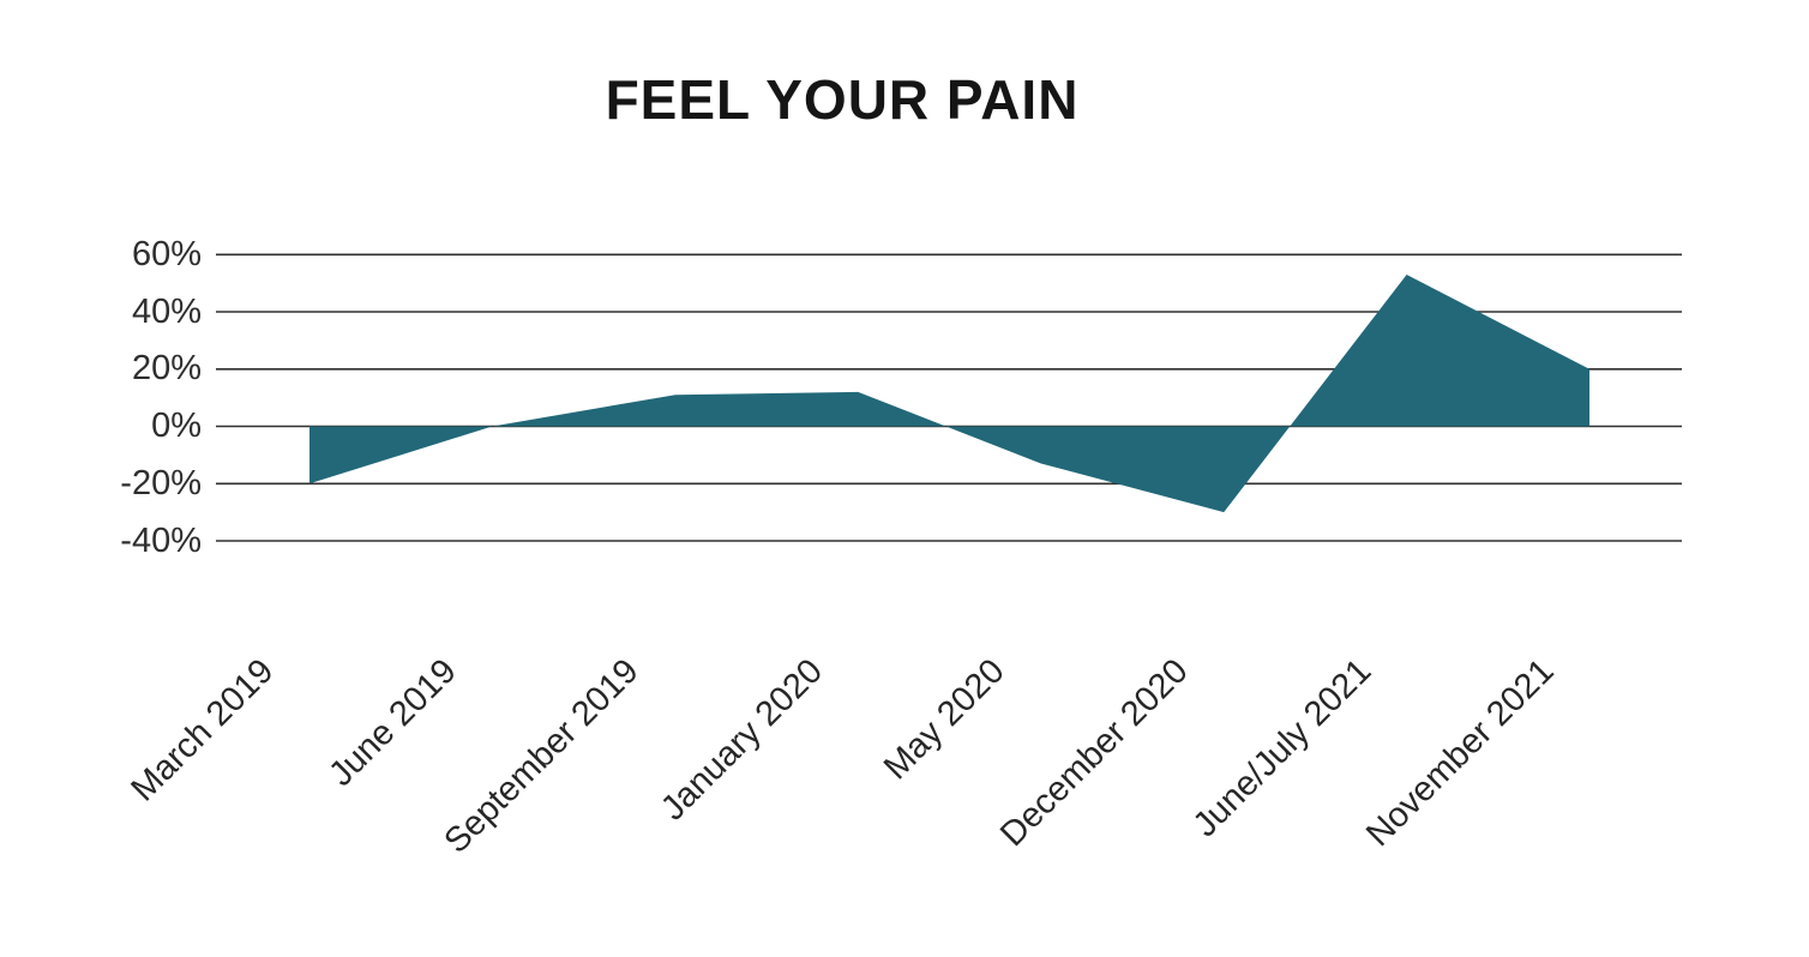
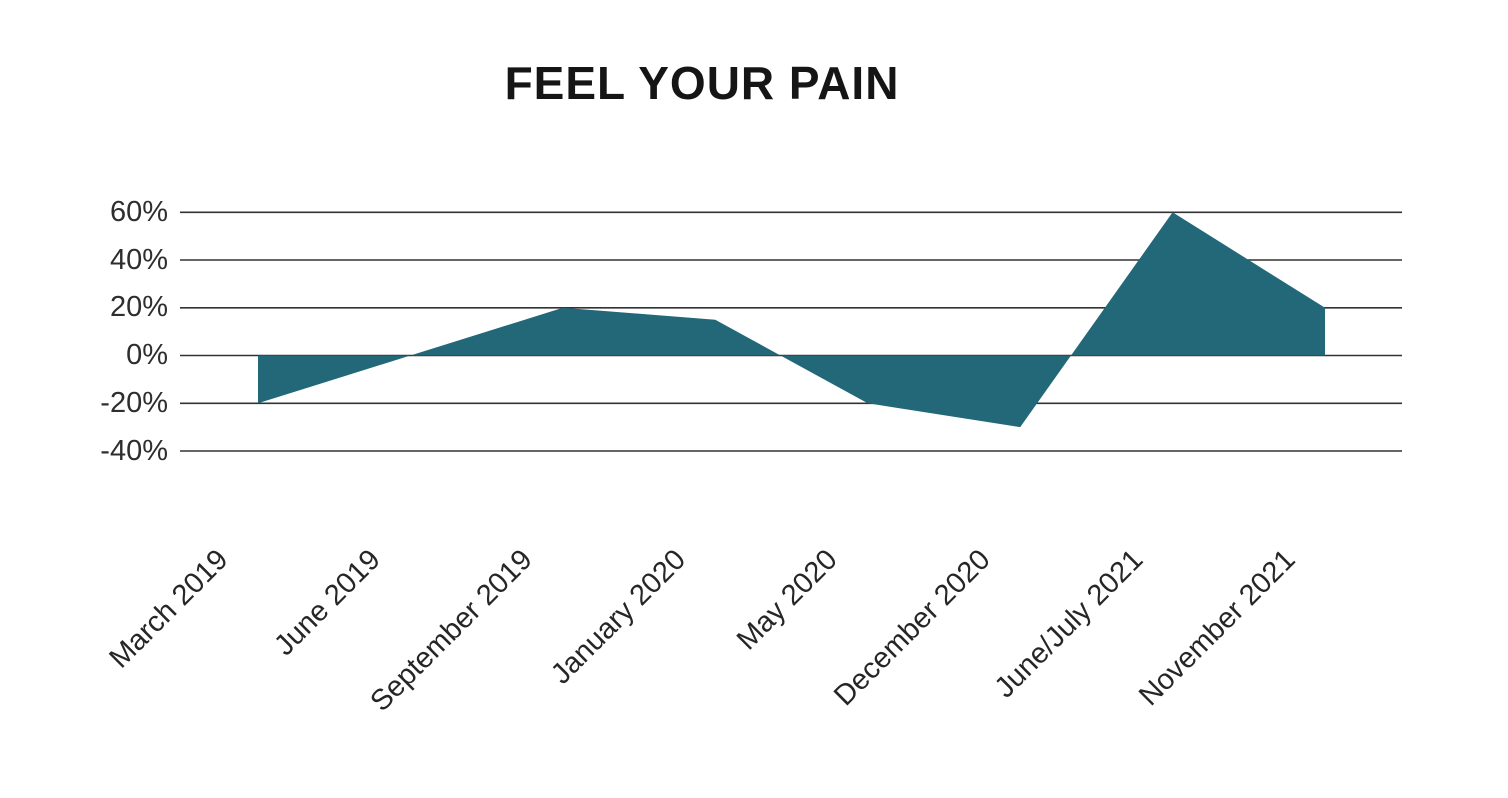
September 2019: 11% -> 20%
January 2020: 12% -> 15%
May 2020: -13% -> -20%
June/July 2021: 53% -> 60%
